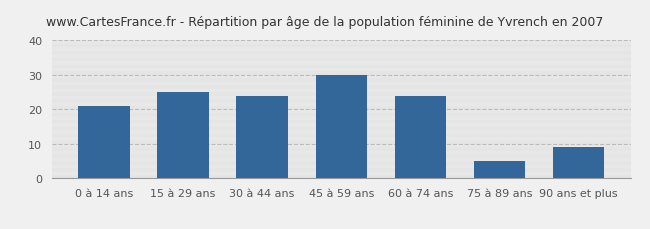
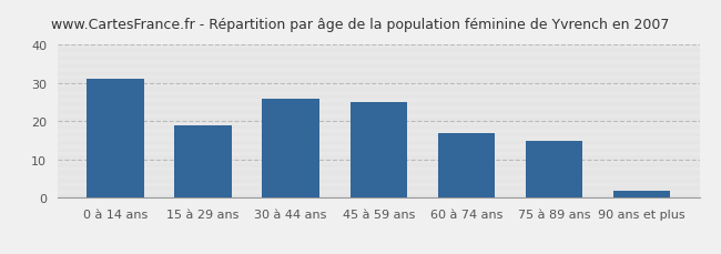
0 à 14 ans: 21 -> 31
15 à 29 ans: 25 -> 19
30 à 44 ans: 24 -> 26
45 à 59 ans: 30 -> 25
60 à 74 ans: 24 -> 17
75 à 89 ans: 5 -> 15
90 ans et plus: 9 -> 2
